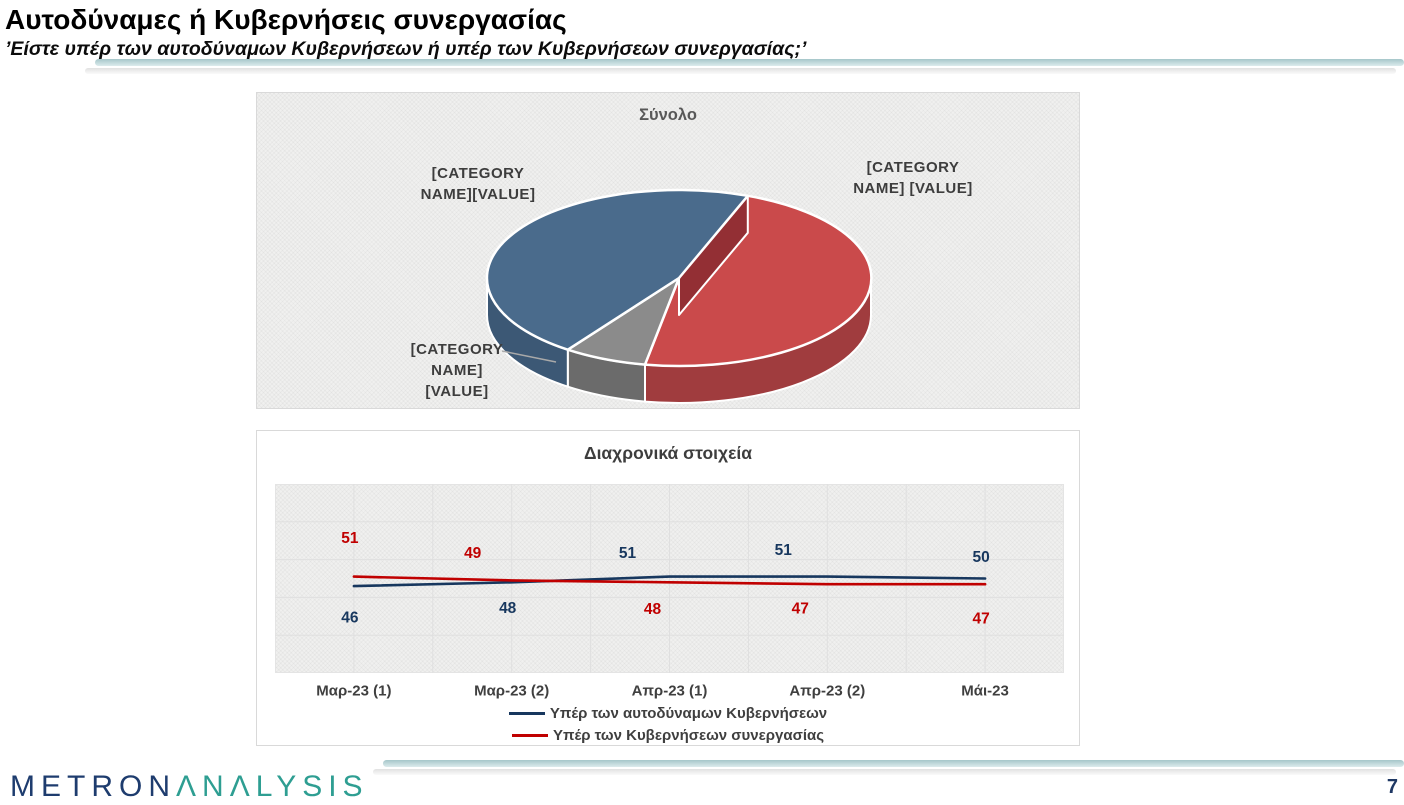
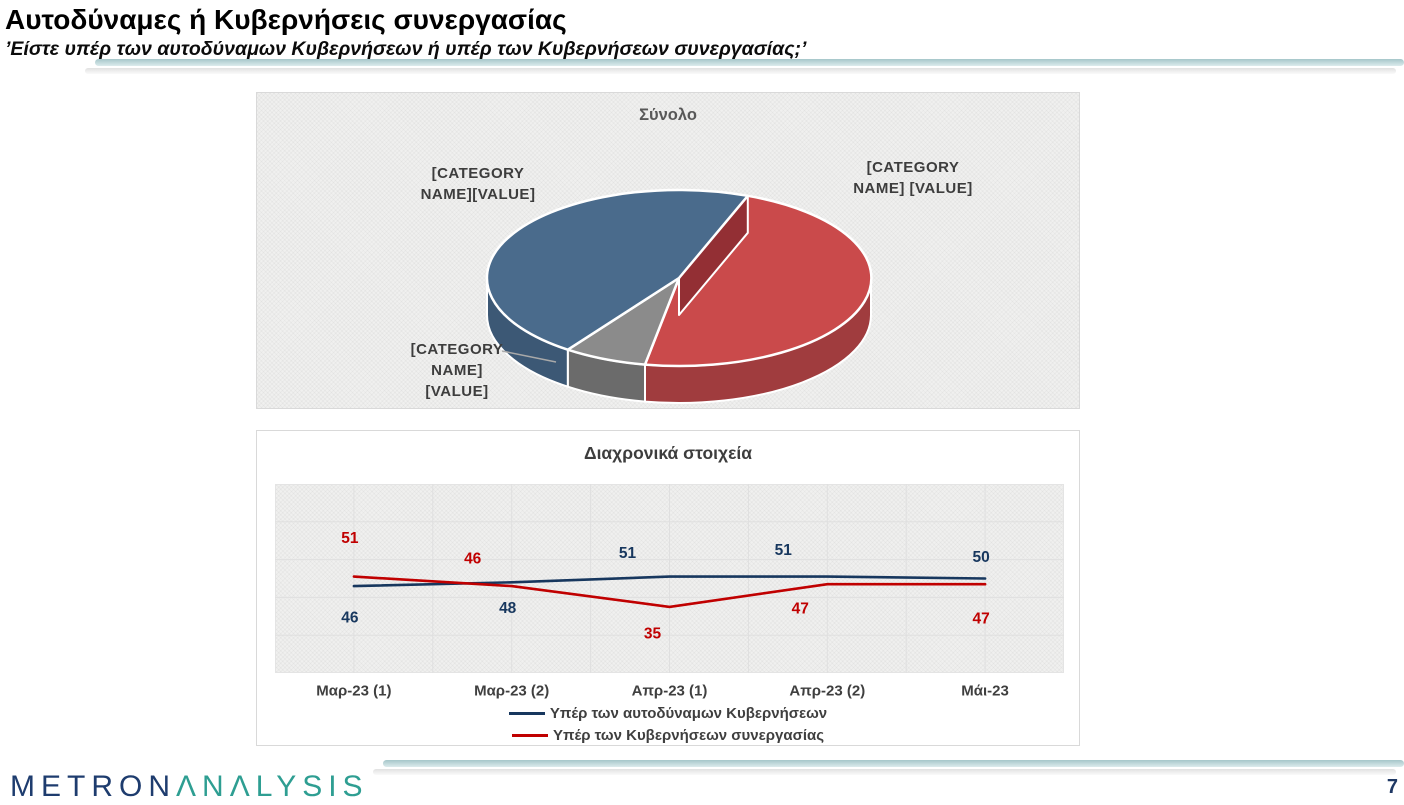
Διαχρονικά στοιχεία/Υπέρ των Κυβερνήσεων συνεργασίας/Μαρ-23 (2): 49 -> 46
Διαχρονικά στοιχεία/Υπέρ των Κυβερνήσεων συνεργασίας/Απρ-23 (1): 48 -> 35
